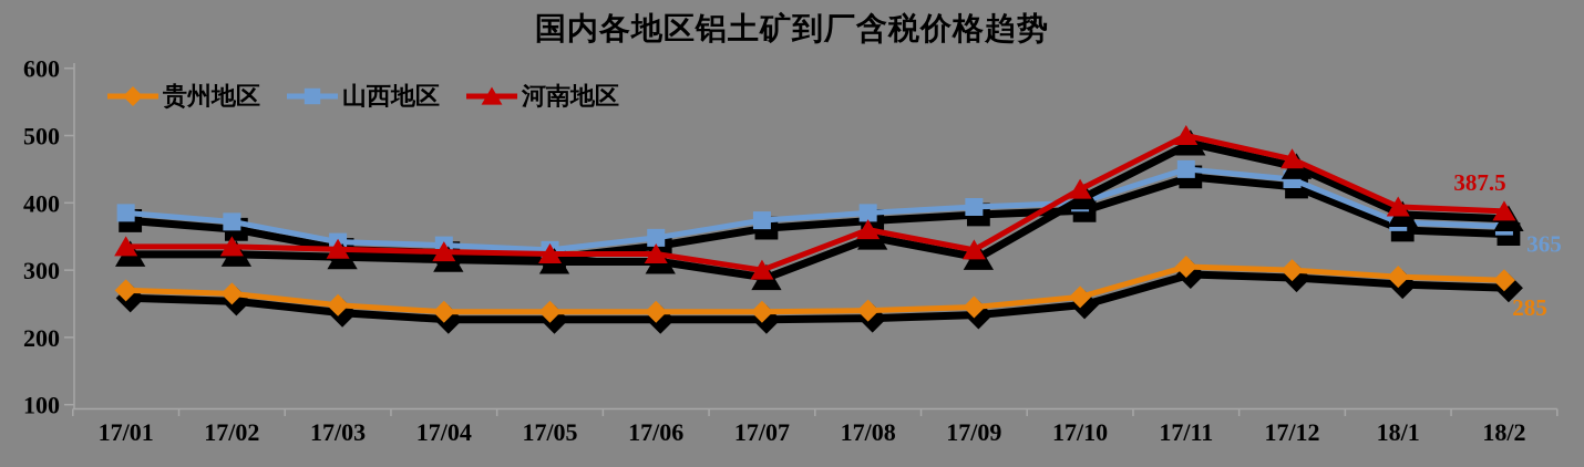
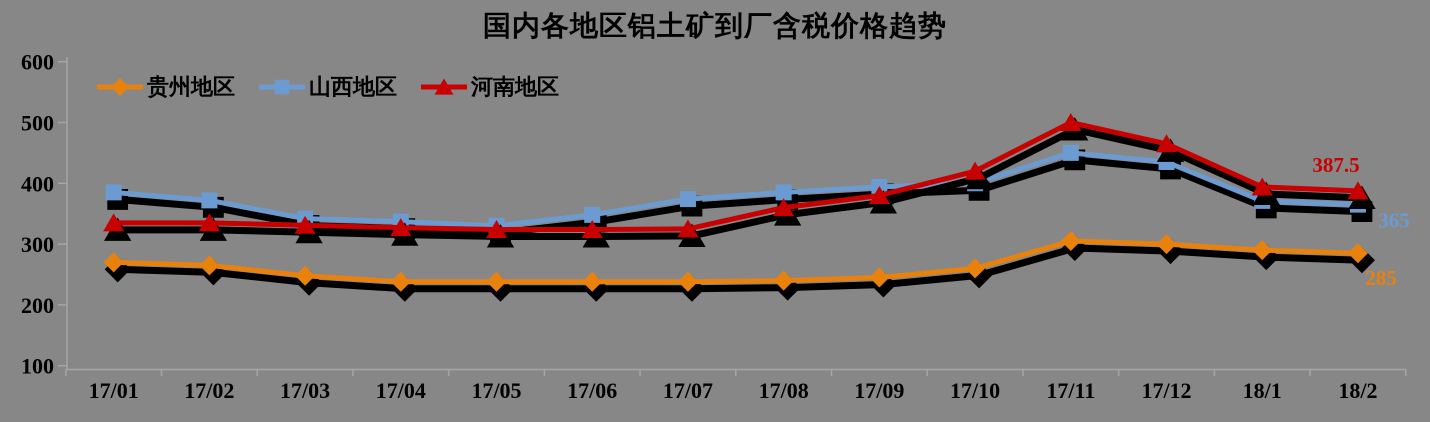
河南地区/17/07: 300 -> 320
河南地区/17/09: 330 -> 380
